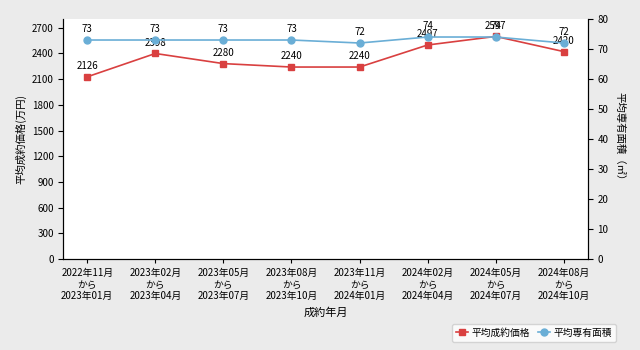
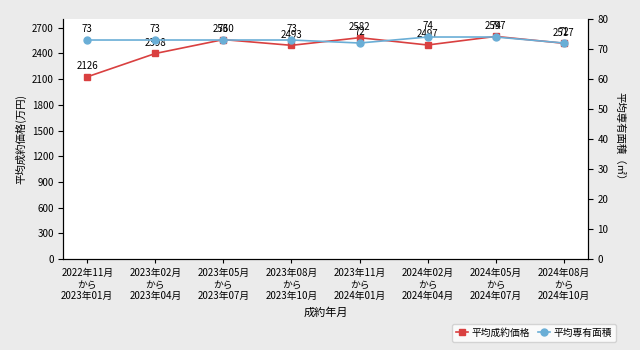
平均成約価格/2023年05月 から 2023年07月: 2280 -> 2560
平均成約価格/2023年08月 から 2023年10月: 2240 -> 2490
平均成約価格/2023年11月 から 2024年01月: 2240 -> 2580
平均成約価格/2024年08月 から 2024年10月: 2420 -> 2520
